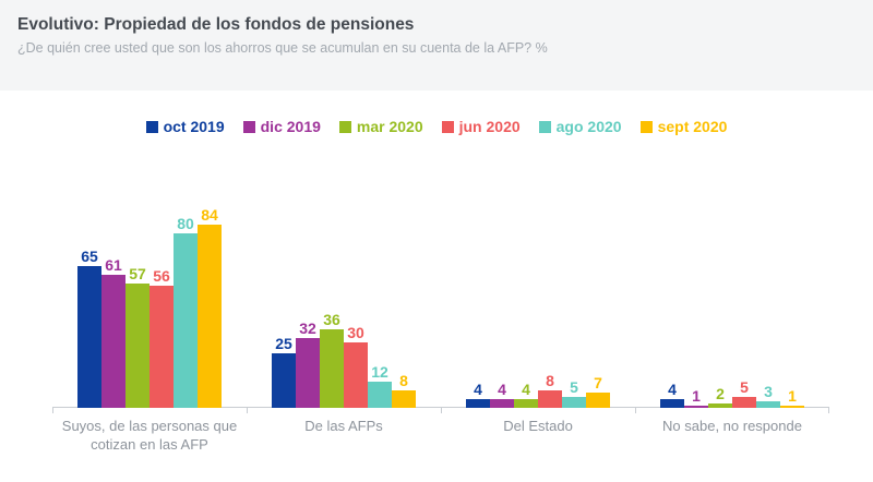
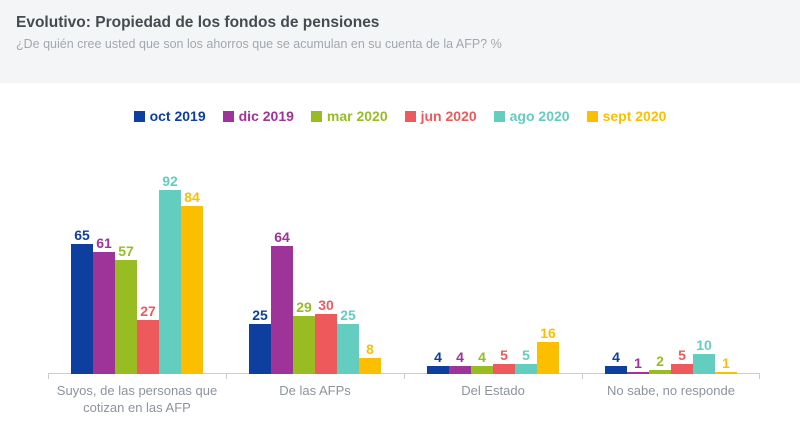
jun 2020/Suyos, de las personas que cotizan en las AFP: 56 -> 27
ago 2020/Suyos, de las personas que cotizan en las AFP: 80 -> 92
dic 2019/De las AFPs: 32 -> 64
mar 2020/De las AFPs: 36 -> 29
ago 2020/De las AFPs: 12 -> 25
jun 2020/Del Estado: 8 -> 5
sept 2020/Del Estado: 7 -> 16
ago 2020/No sabe, no responde: 3 -> 10
